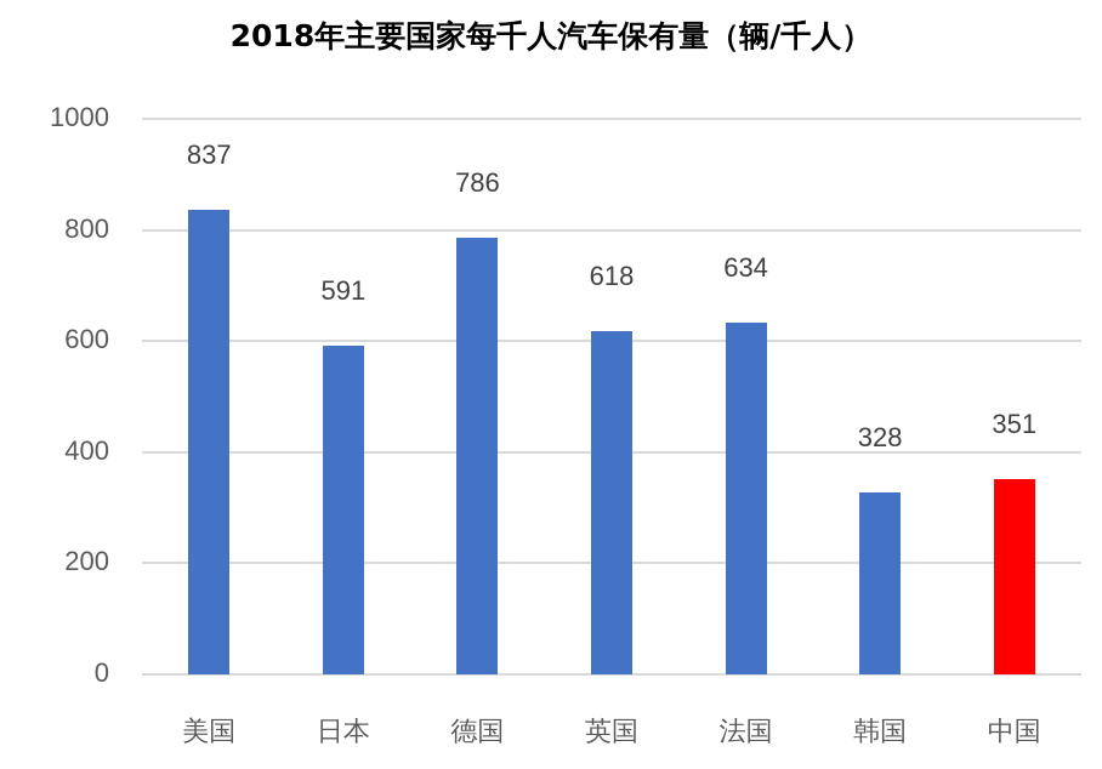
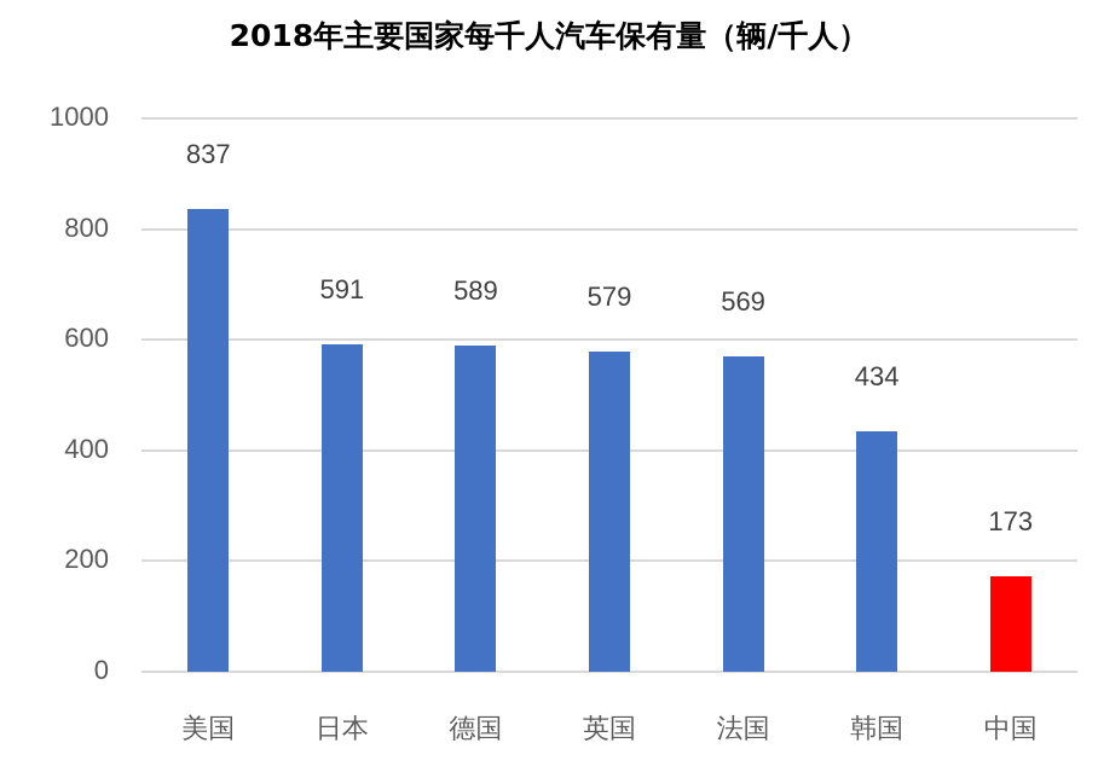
德国: 786 -> 589
英国: 618 -> 579
法国: 634 -> 569
韩国: 328 -> 434
中国: 351 -> 173
